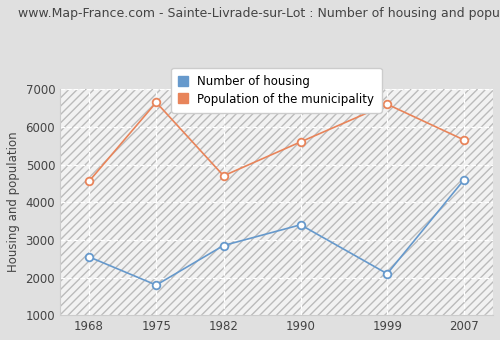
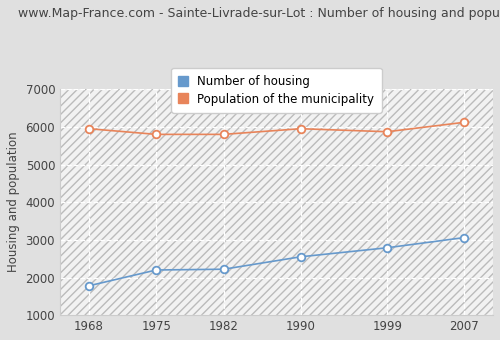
Number of housing/1968: 2550 -> 1780
Population of the municipality/1968: 4550 -> 5950
Number of housing/1975: 1800 -> 2200
Population of the municipality/1975: 6650 -> 5800
Number of housing/1982: 2850 -> 2220
Population of the municipality/1982: 4700 -> 5800
Number of housing/1990: 3400 -> 2550
Population of the municipality/1990: 5600 -> 5950
Number of housing/1999: 2100 -> 2790
Population of the municipality/1999: 6600 -> 5870
Number of housing/2007: 4600 -> 3060
Population of the municipality/2007: 5650 -> 6120
